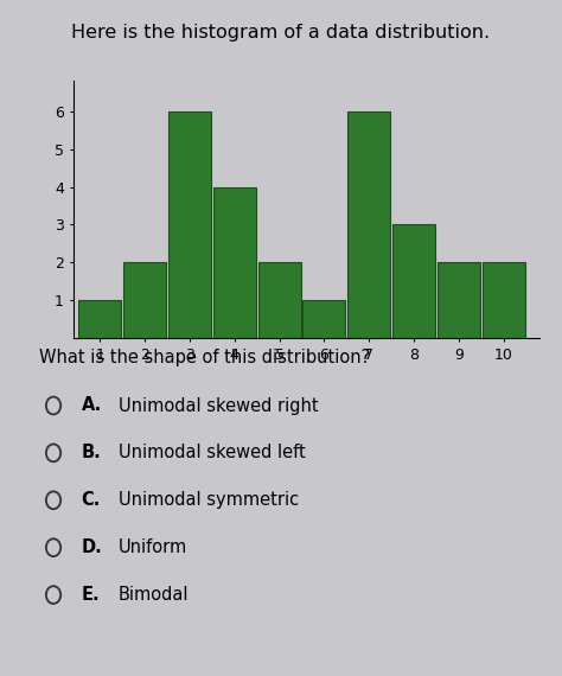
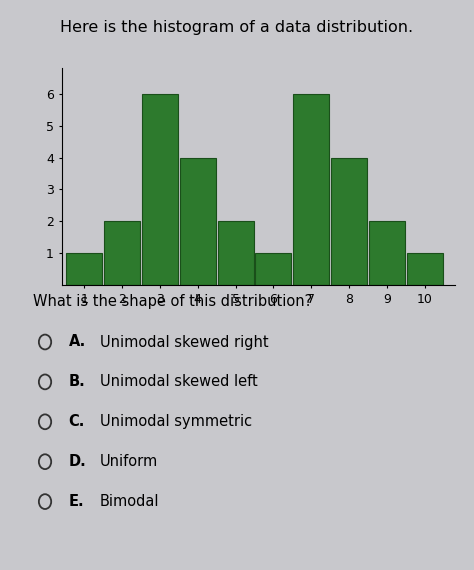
8: 3 -> 4
10: 2 -> 1
